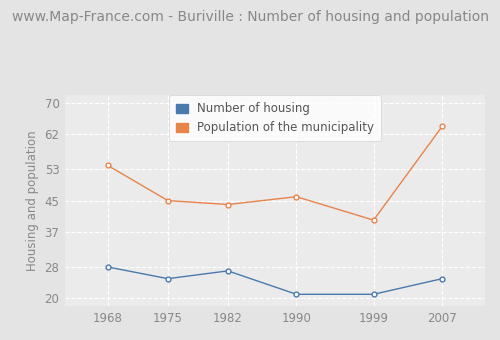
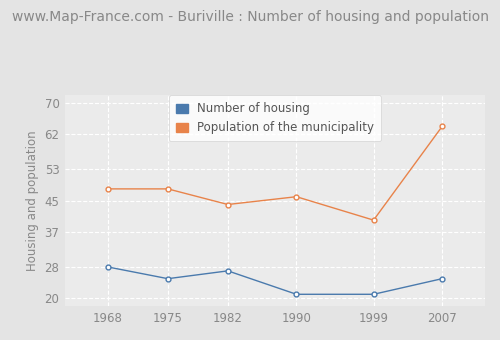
Population of the municipality/1968: 54 -> 48
Population of the municipality/1975: 45 -> 48
